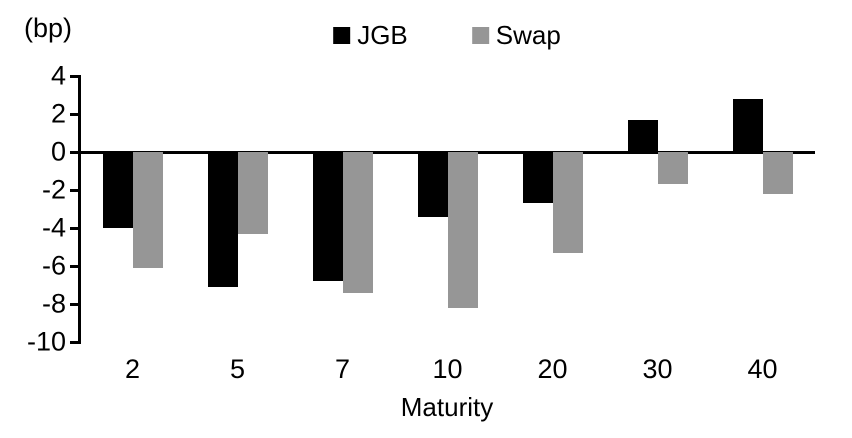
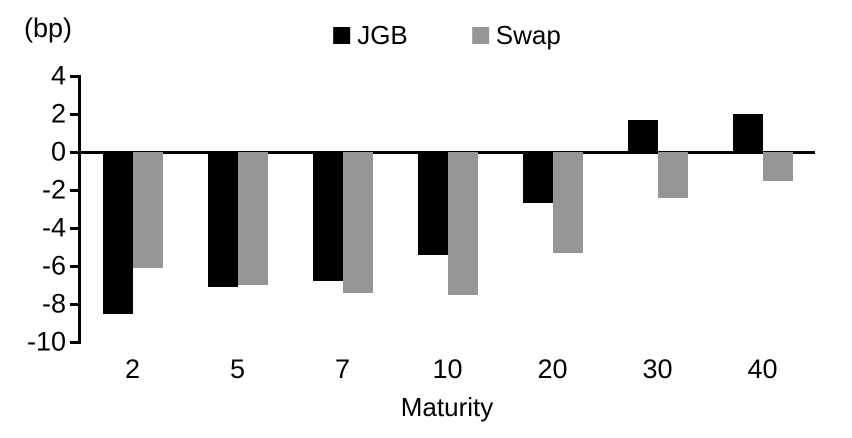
JGB/2: -4.0 -> -8.5
Swap/5: -4.3 -> -7.0
JGB/10: -3.4 -> -5.4
Swap/10: -8.2 -> -7.5
Swap/30: -1.7 -> -2.4
JGB/40: 2.8 -> 2.0
Swap/40: -2.2 -> -1.5
